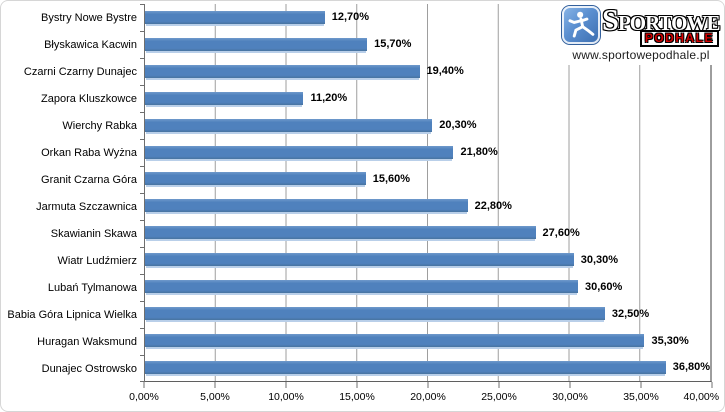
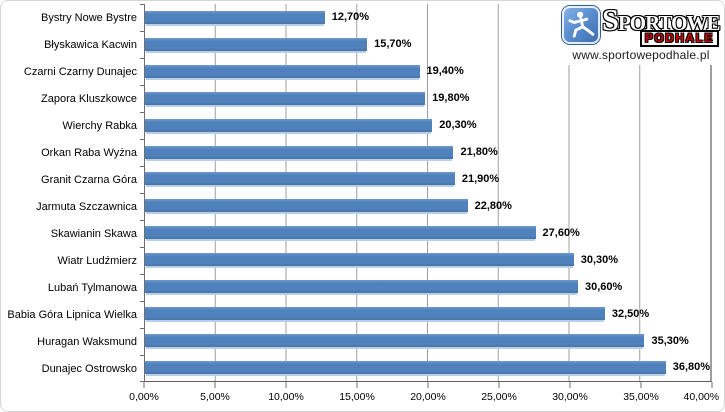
Zapora Kluszkowce: 11,20% -> 19,80%
Granit Czarna Góra: 15,60% -> 21,90%
